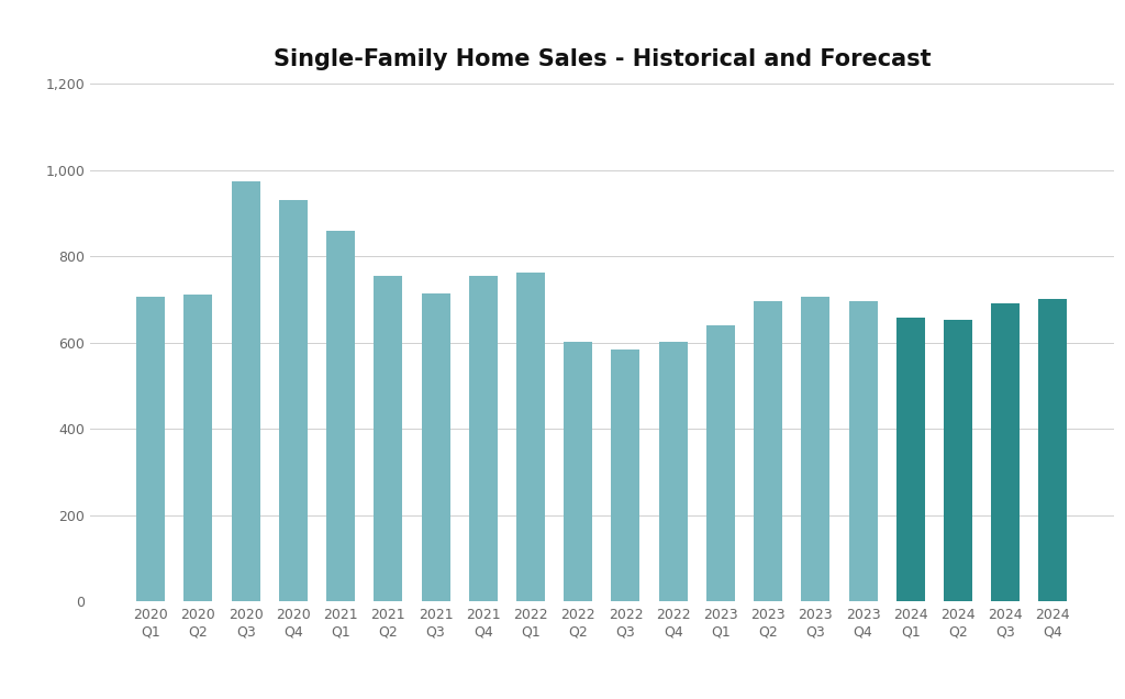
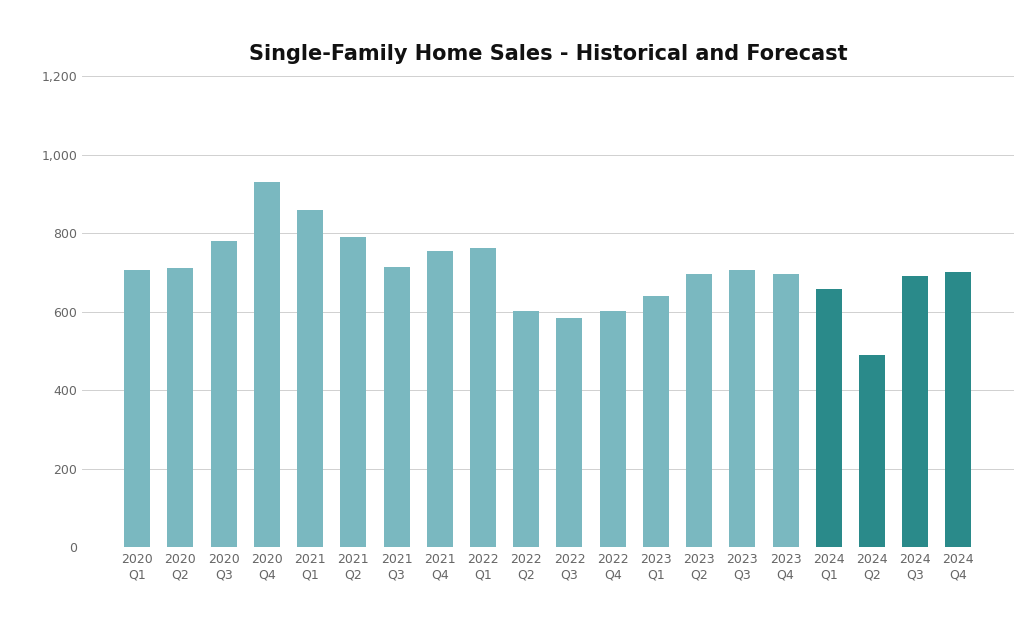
2020 Q3: 975 -> 780
2021 Q2: 754 -> 790
2024 Q2: 652 -> 490
